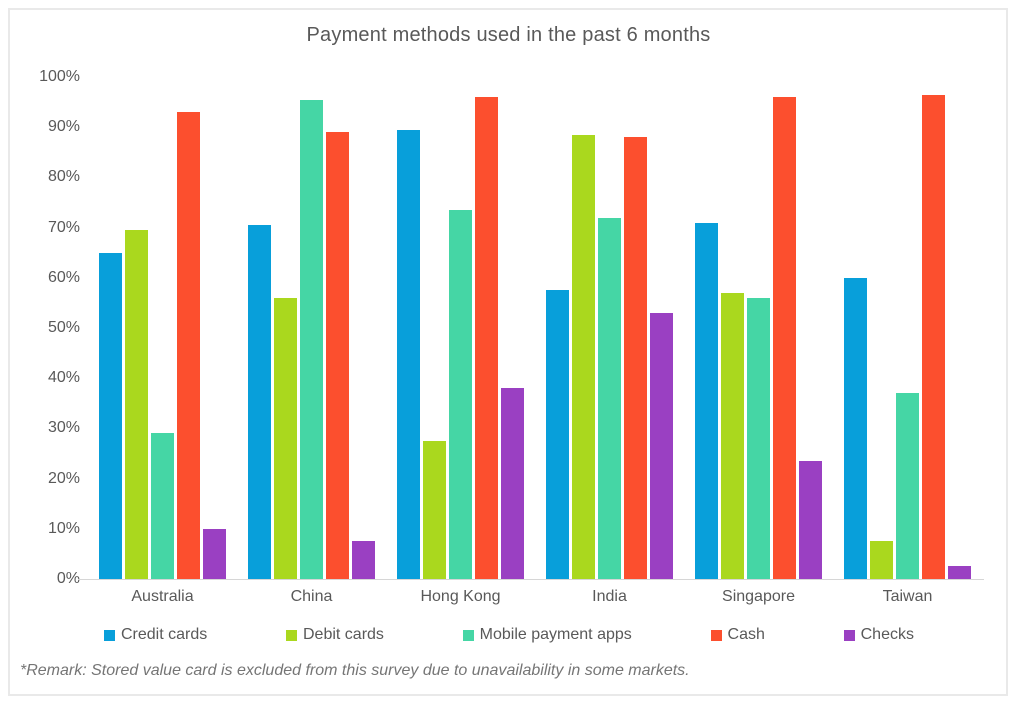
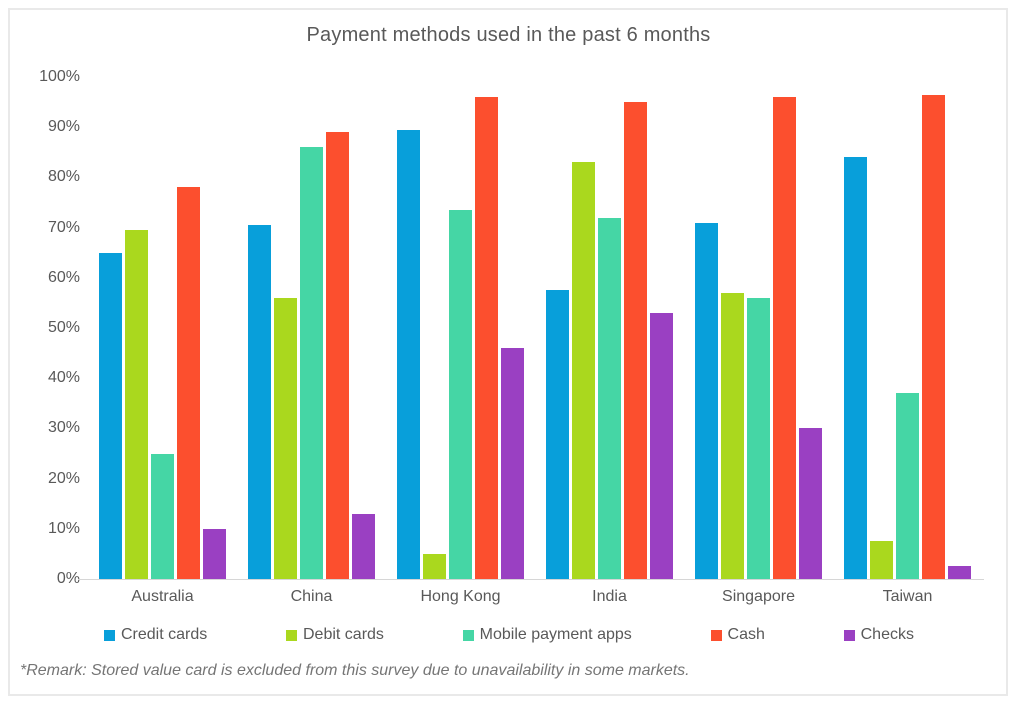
Mobile payment apps/Australia: 29% -> 25%
Cash/Australia: 93% -> 78%
Mobile payment apps/China: 96% -> 86%
Checks/China: 8% -> 13%
Debit cards/Hong Kong: 28% -> 5%
Checks/Hong Kong: 38% -> 46%
Debit cards/India: 88% -> 83%
Cash/India: 88% -> 95%
Checks/Singapore: 24% -> 30%
Credit cards/Taiwan: 60% -> 84%
